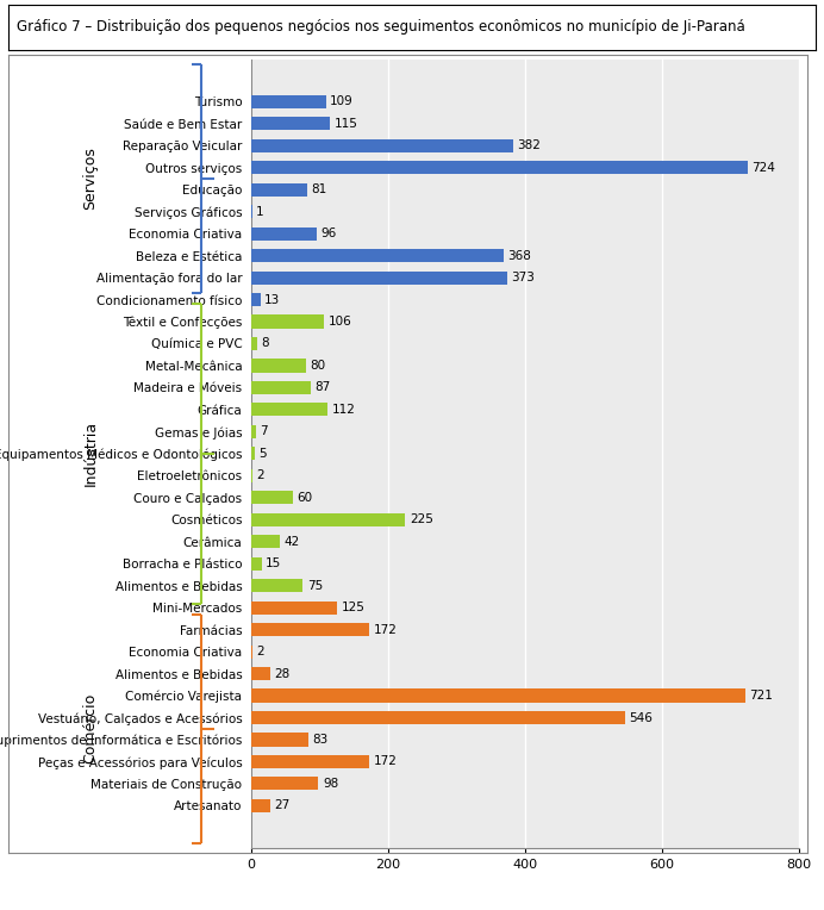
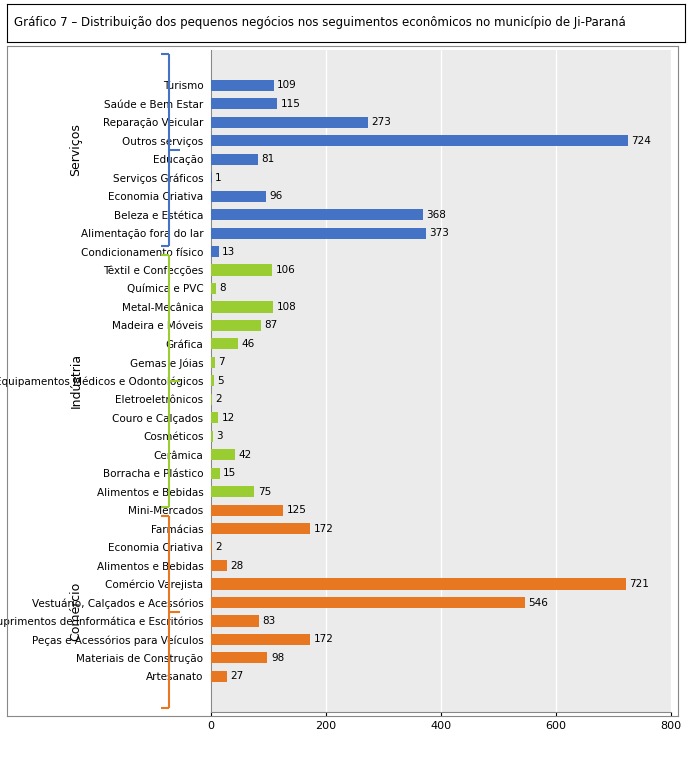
Reparação Veicular: 382 -> 273
Metal-Mecânica: 80 -> 108
Gráfica: 112 -> 46
Couro e Calçados: 60 -> 12
Cosméticos: 225 -> 3
